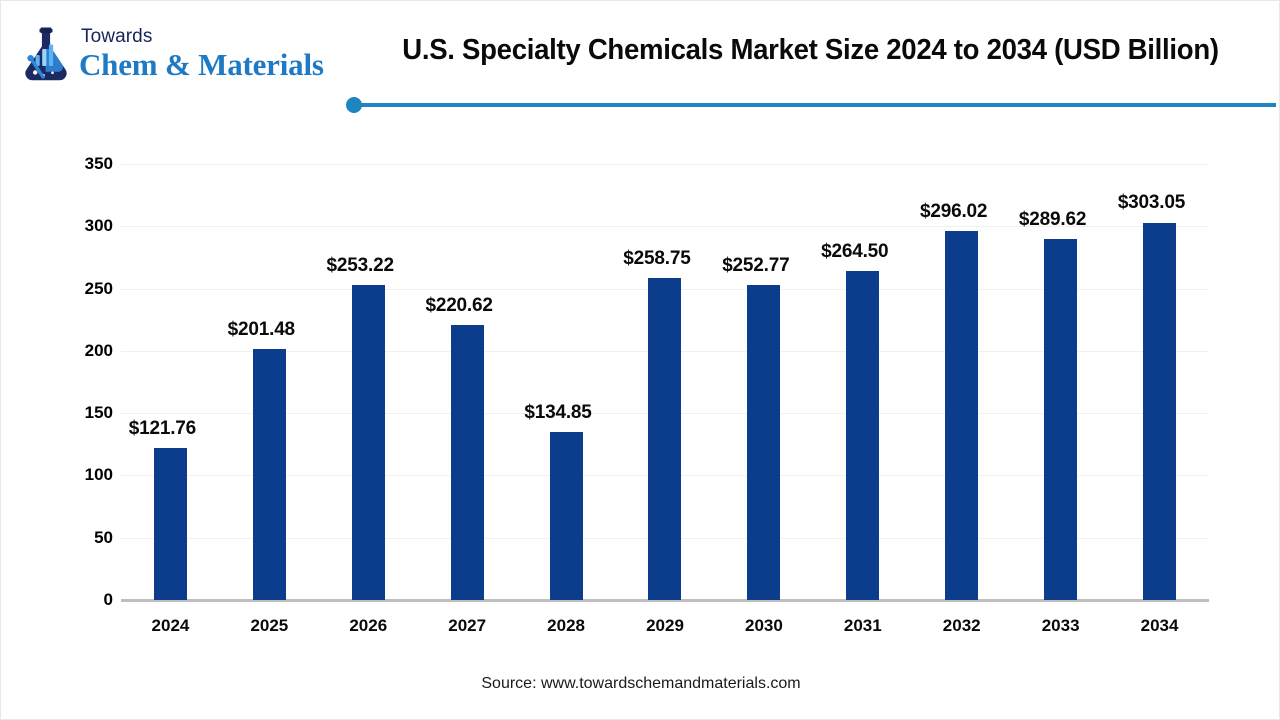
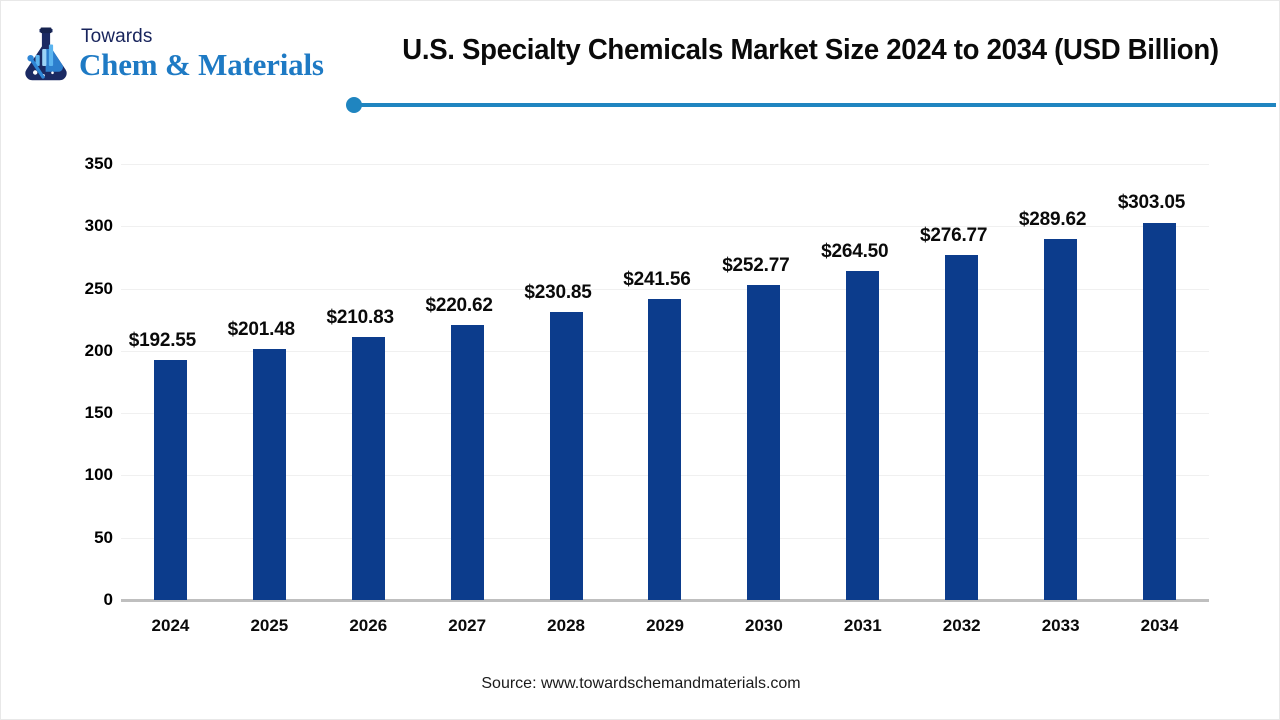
2024: $121.76 -> $192.55
2026: $253.22 -> $210.83
2028: $134.85 -> $230.85
2029: $258.75 -> $241.56
2032: $296.02 -> $276.77
